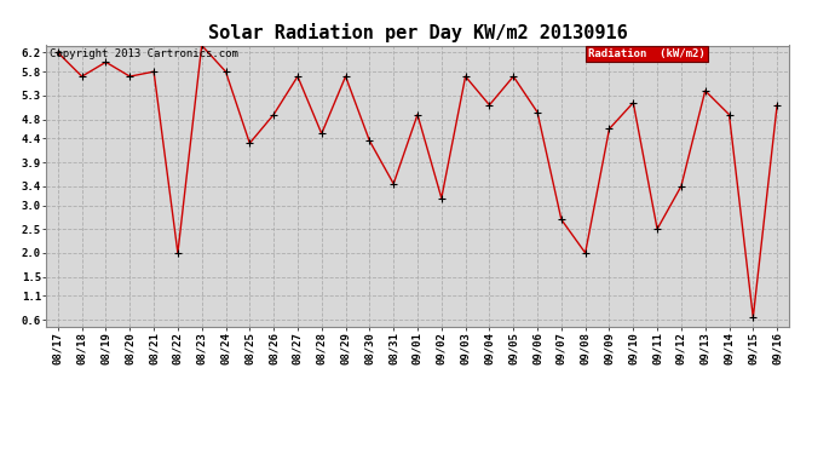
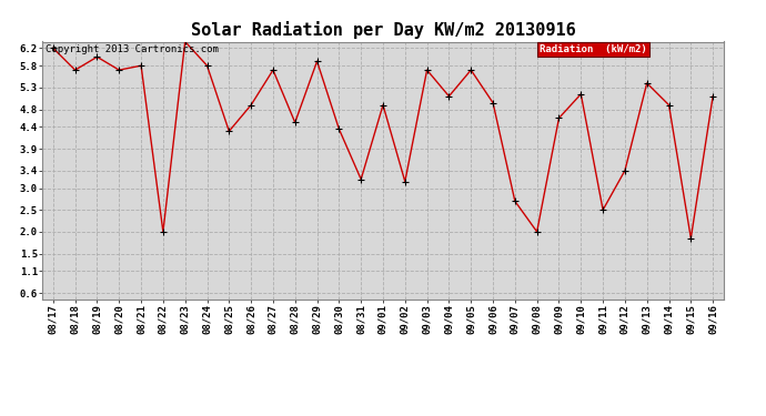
08/29: 5.70 -> 5.90
08/31: 3.45 -> 3.20
09/15: 0.65 -> 1.85
